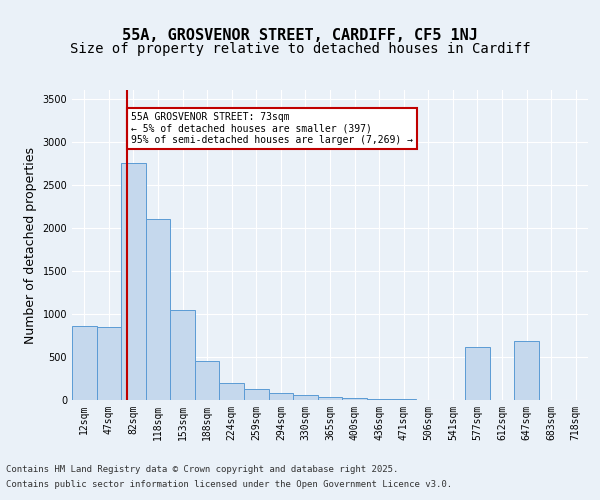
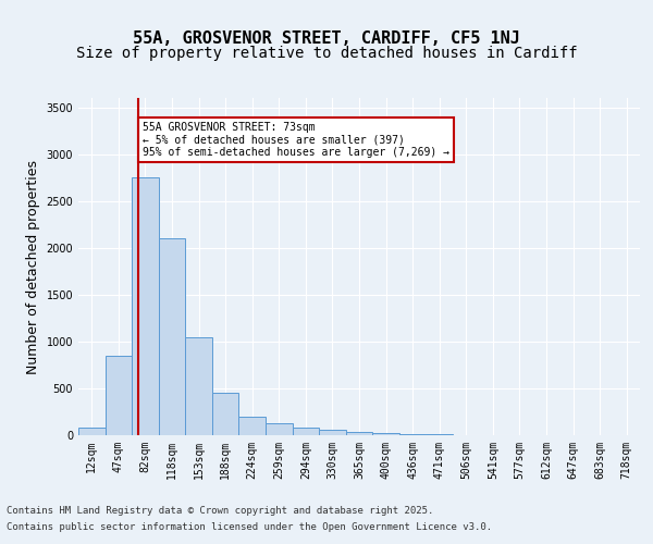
12sqm: 860 -> 80
577sqm: 620 -> 0
647sqm: 680 -> 0
